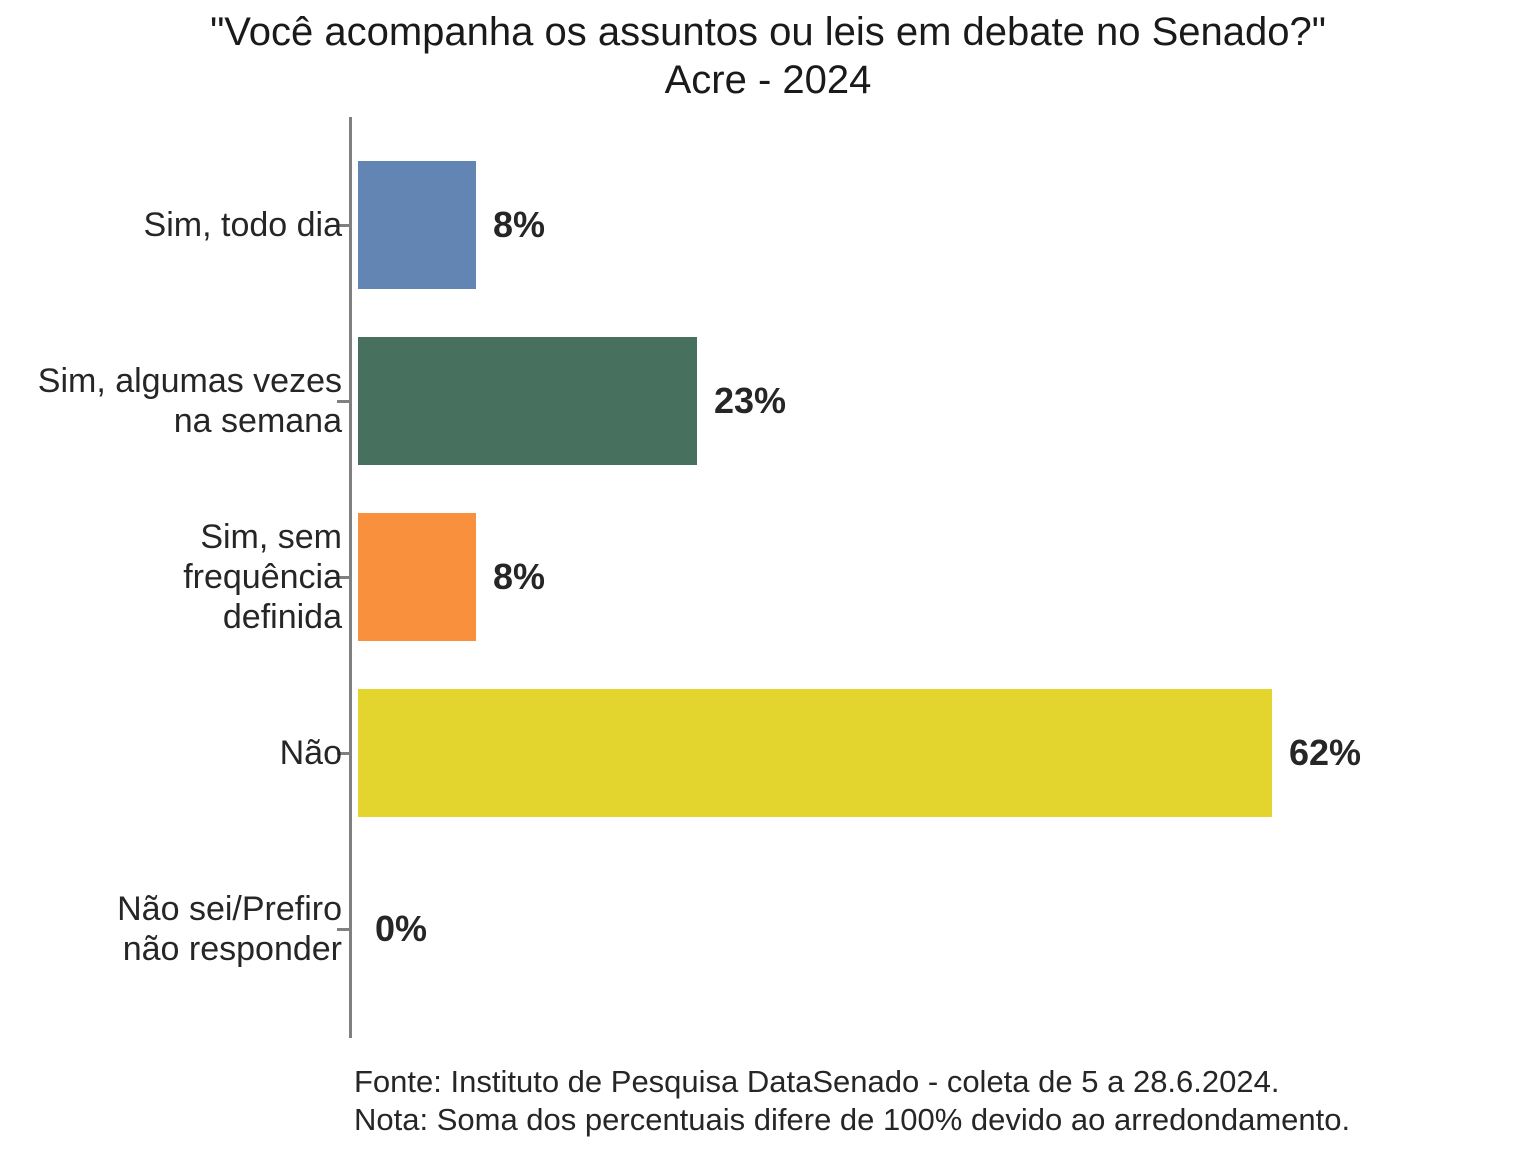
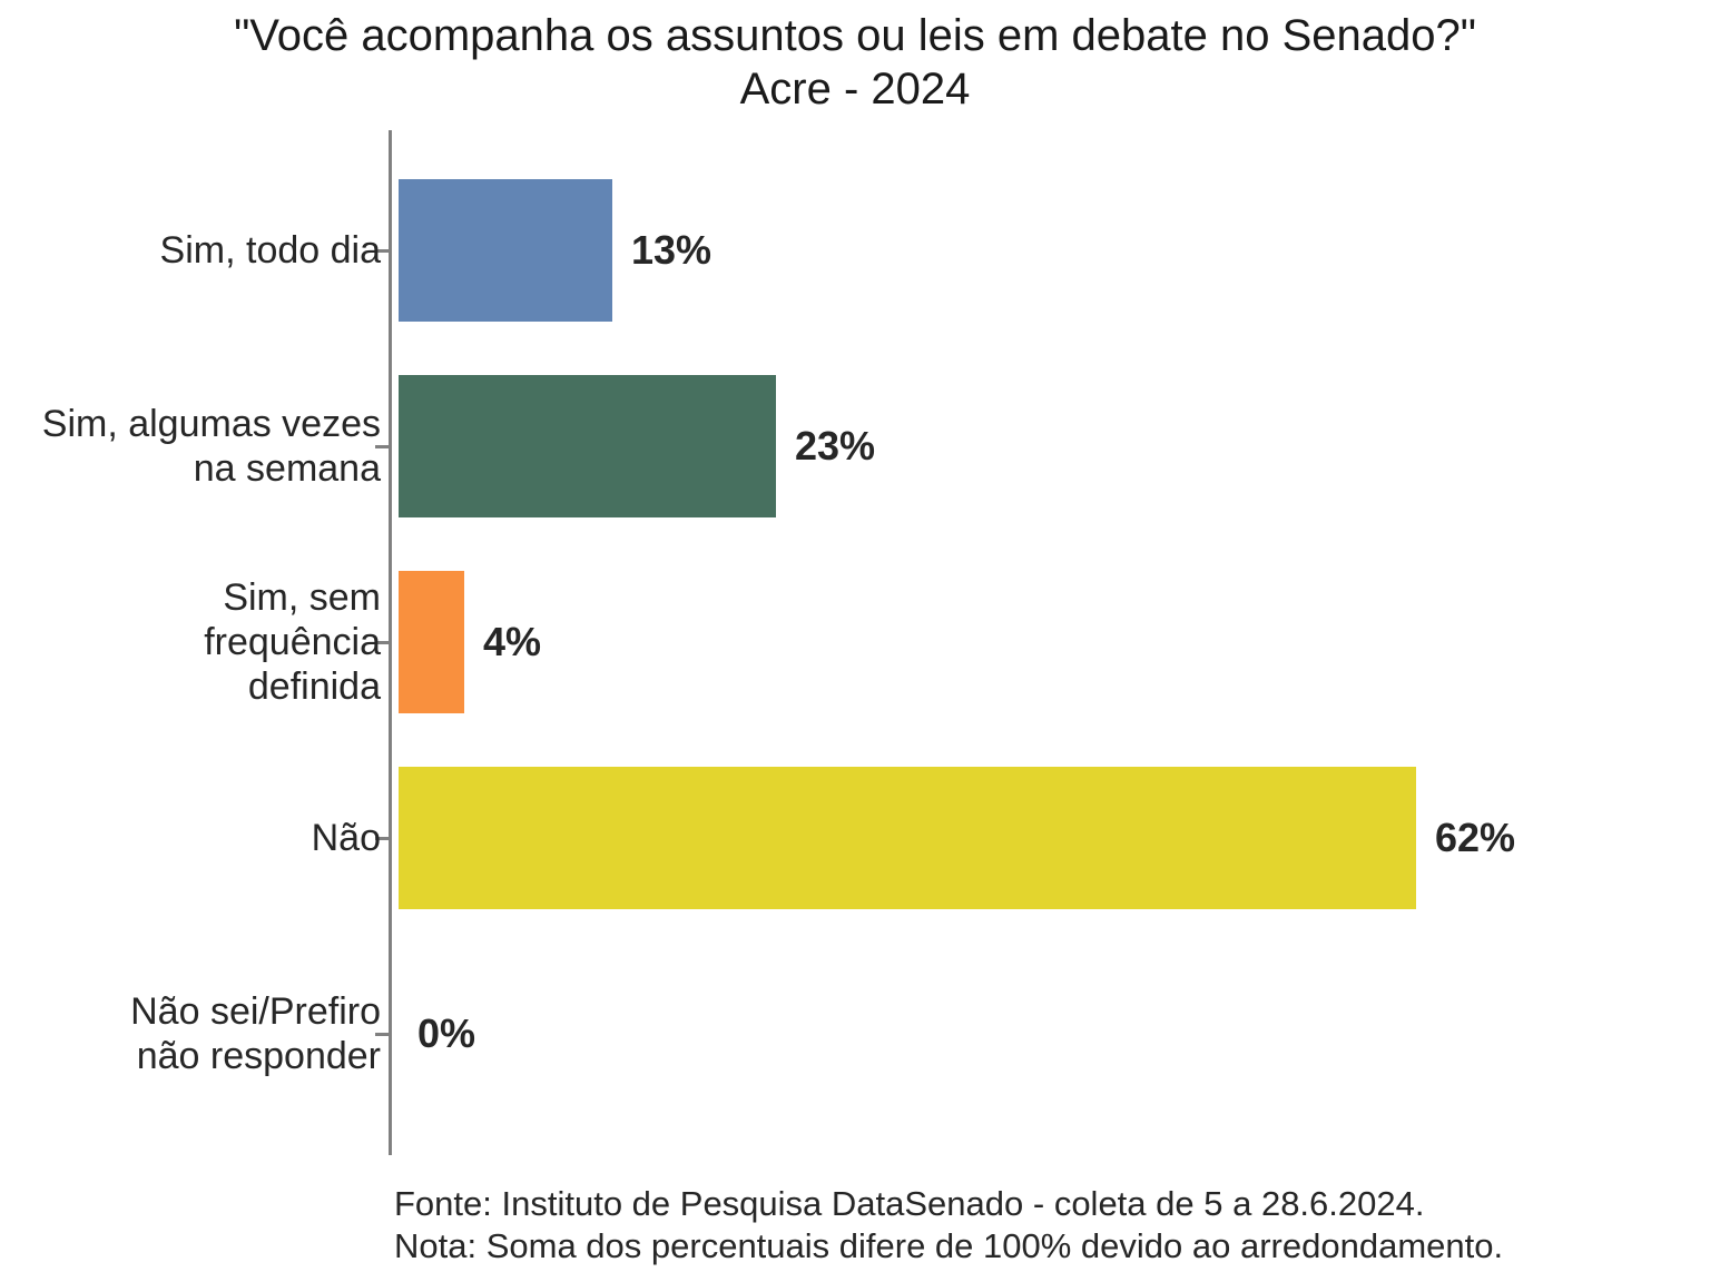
Sim, todo dia: 8% -> 13%
Sim, sem frequência definida: 8% -> 4%
